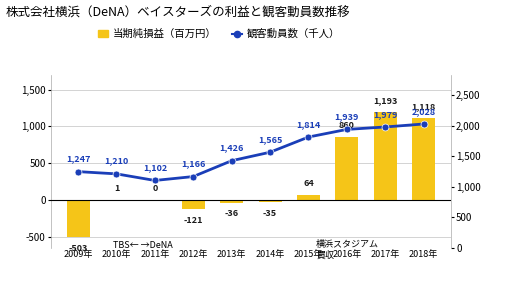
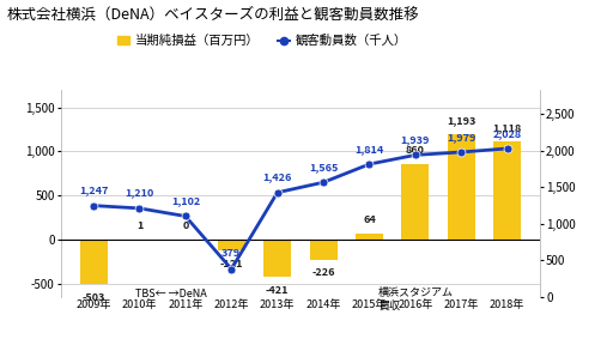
観客動員数（千人）/2012年: 1,166 -> 379
当期純損益（百万円）/2013年: -36 -> -421
当期純損益（百万円）/2014年: -35 -> -226
